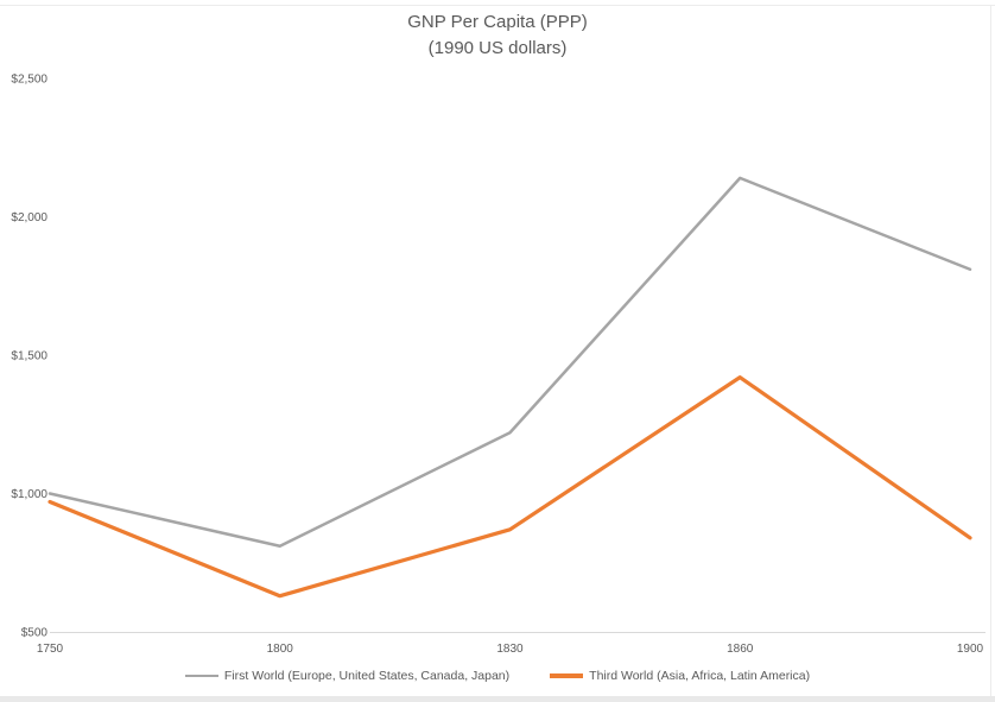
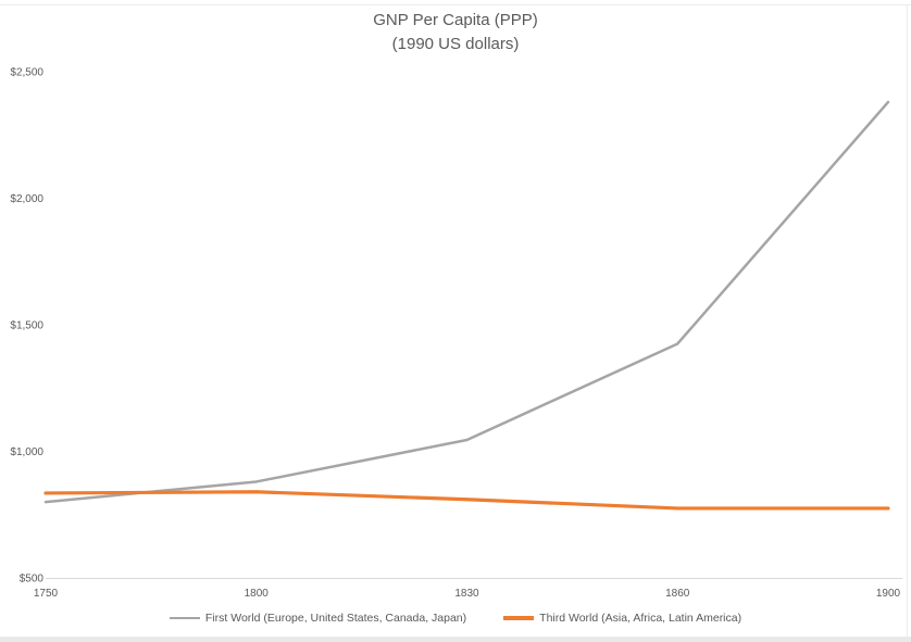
First World (Europe, United States, Canada, Japan)/1750: $1000 -> $800
Third World (Asia, Africa, Latin America)/1750: $970 -> $840
First World (Europe, United States, Canada, Japan)/1800: $810 -> $880
Third World (Asia, Africa, Latin America)/1800: $630 -> $840
First World (Europe, United States, Canada, Japan)/1830: $1220 -> $1040
Third World (Asia, Africa, Latin America)/1830: $870 -> $810
First World (Europe, United States, Canada, Japan)/1860: $2140 -> $1420
Third World (Asia, Africa, Latin America)/1860: $1420 -> $780
First World (Europe, United States, Canada, Japan)/1900: $1810 -> $2380
Third World (Asia, Africa, Latin America)/1900: $840 -> $780
